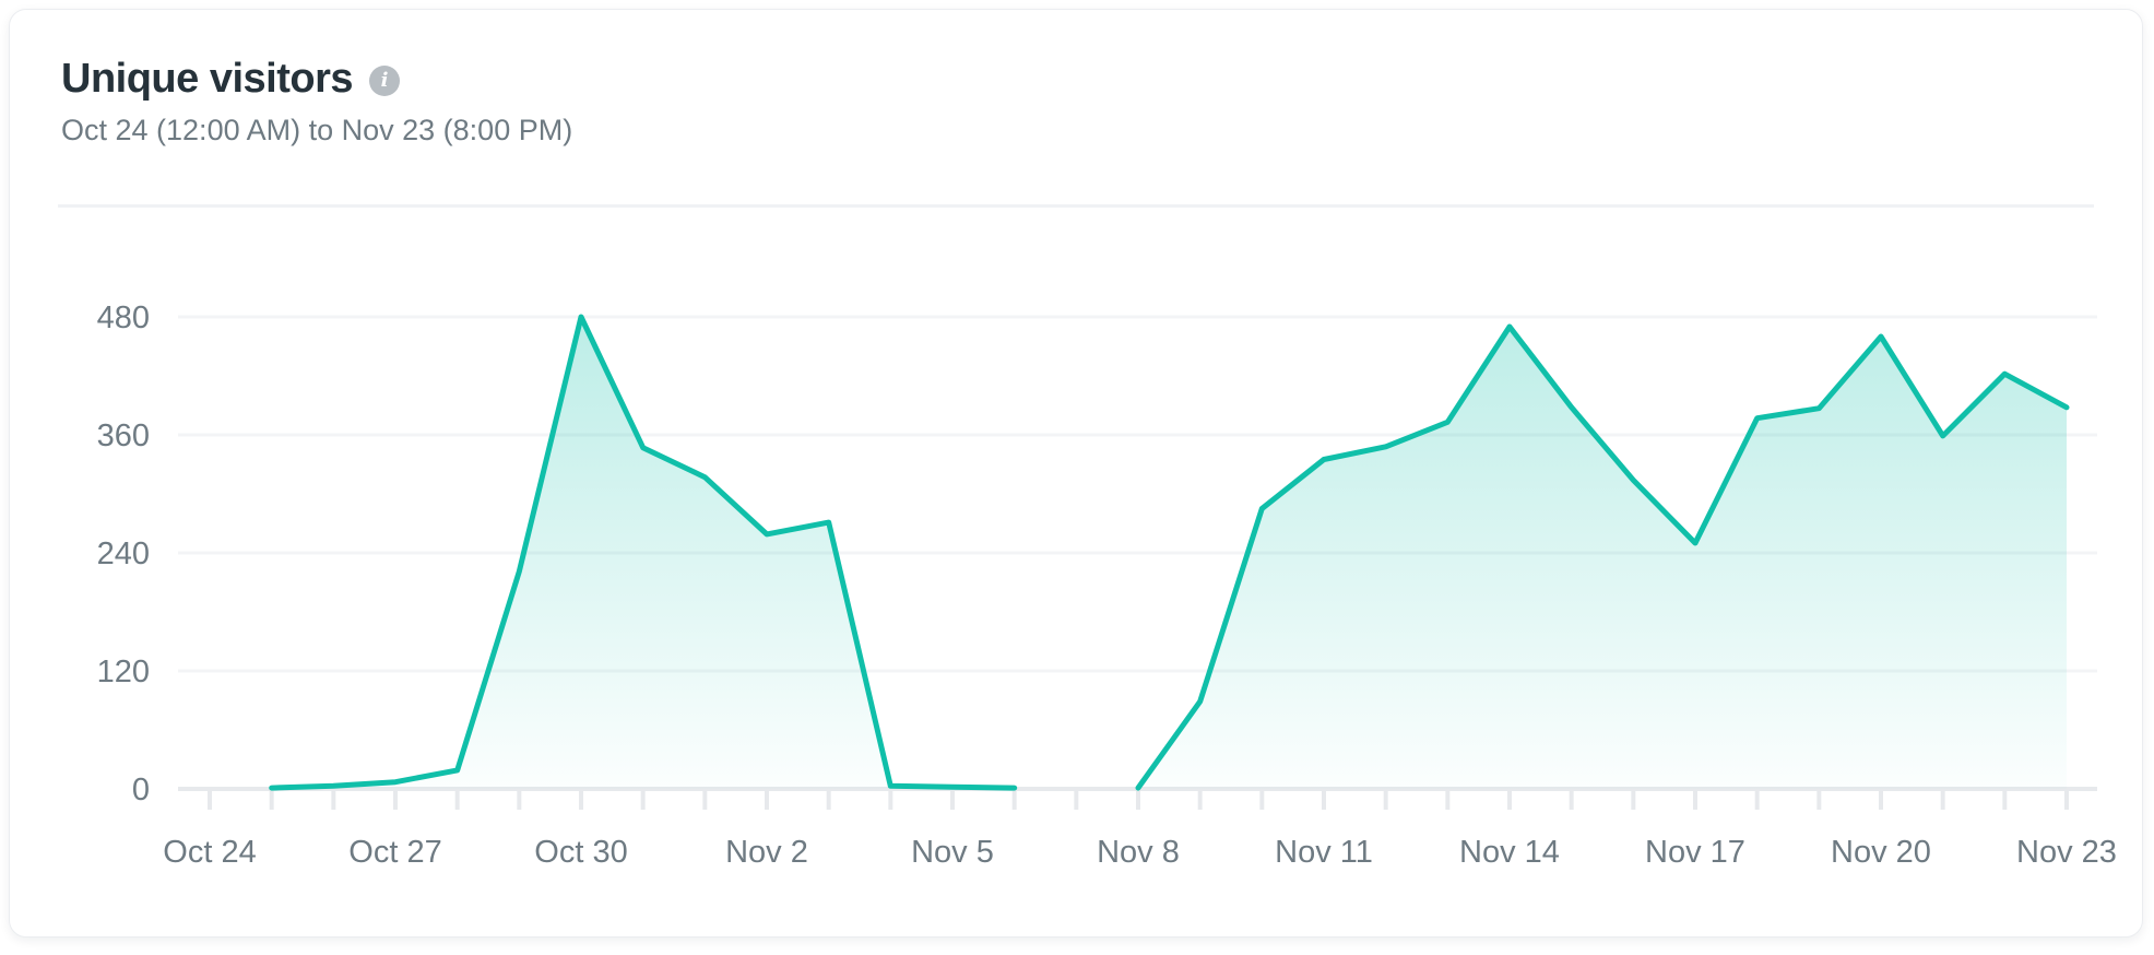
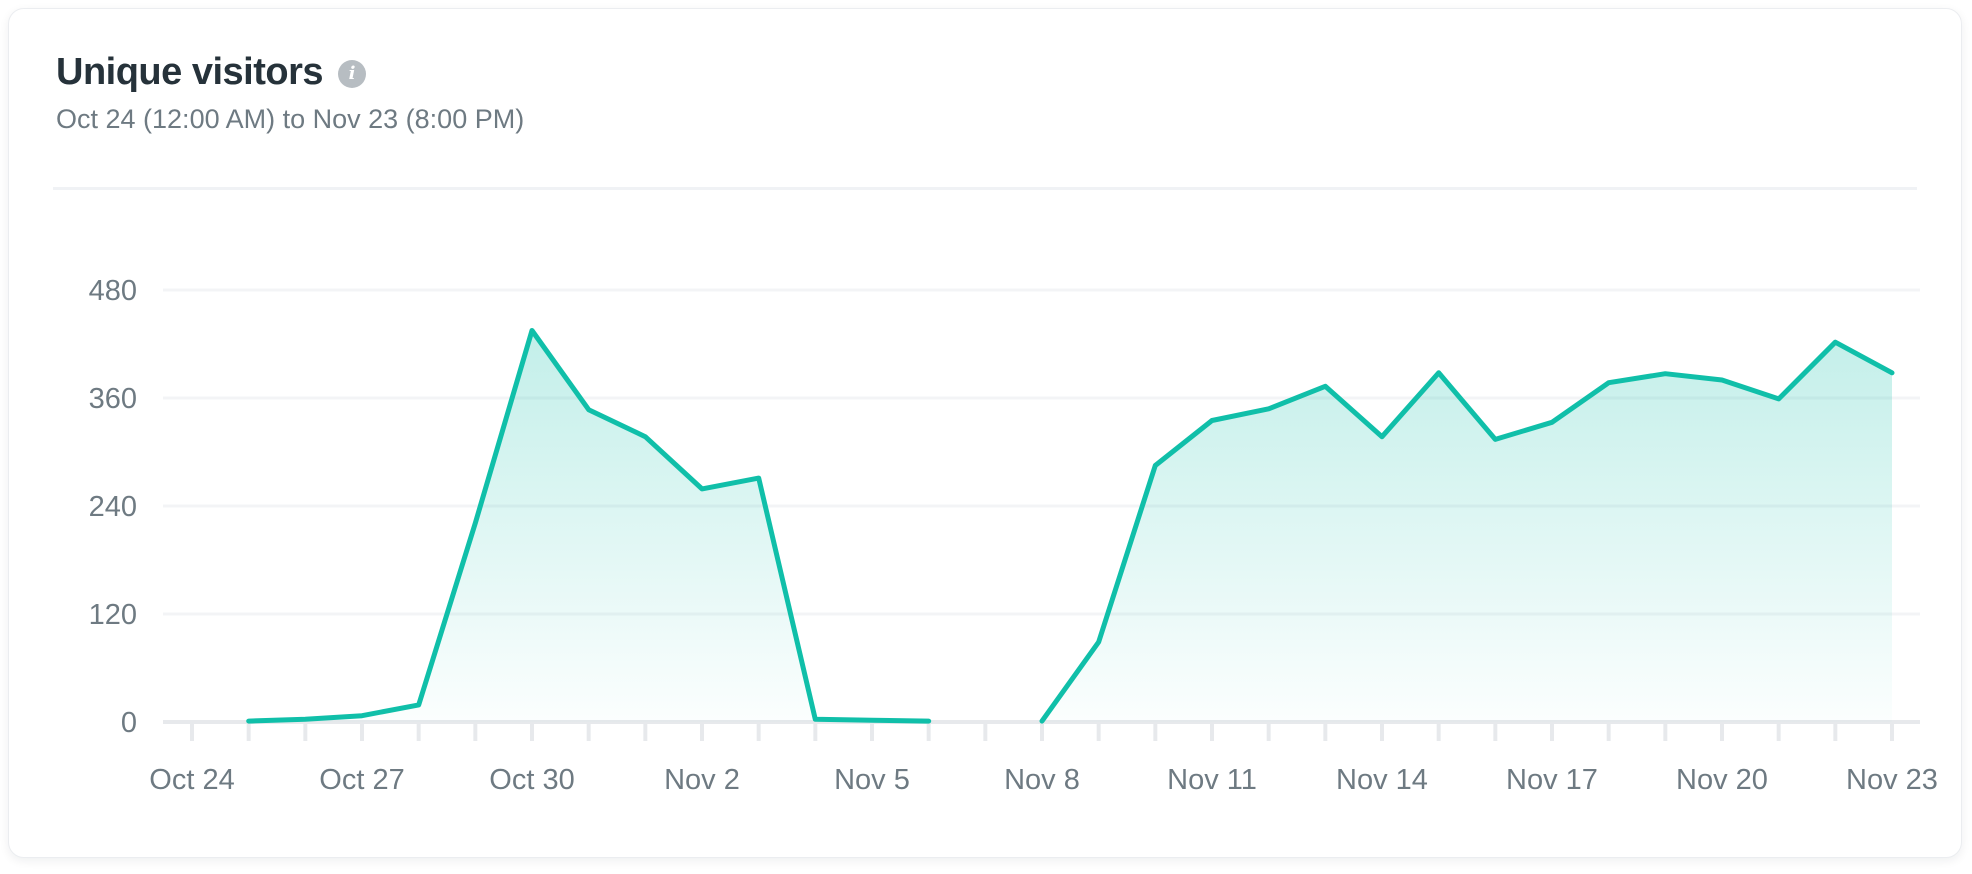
Oct 30: 480 -> 440
Nov 14: 470 -> 320
Nov 17: 250 -> 330
Nov 20: 460 -> 380
